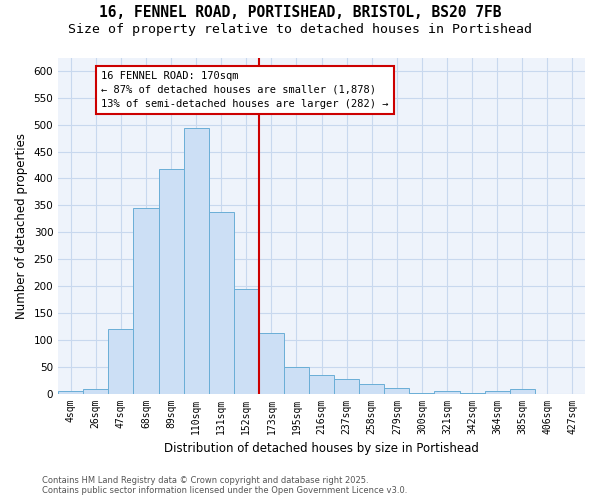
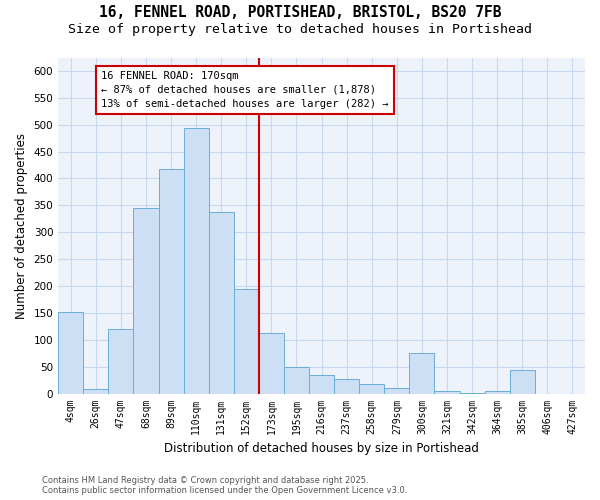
4sqm: 4 -> 152
300sqm: 1 -> 76
385sqm: 8 -> 44
